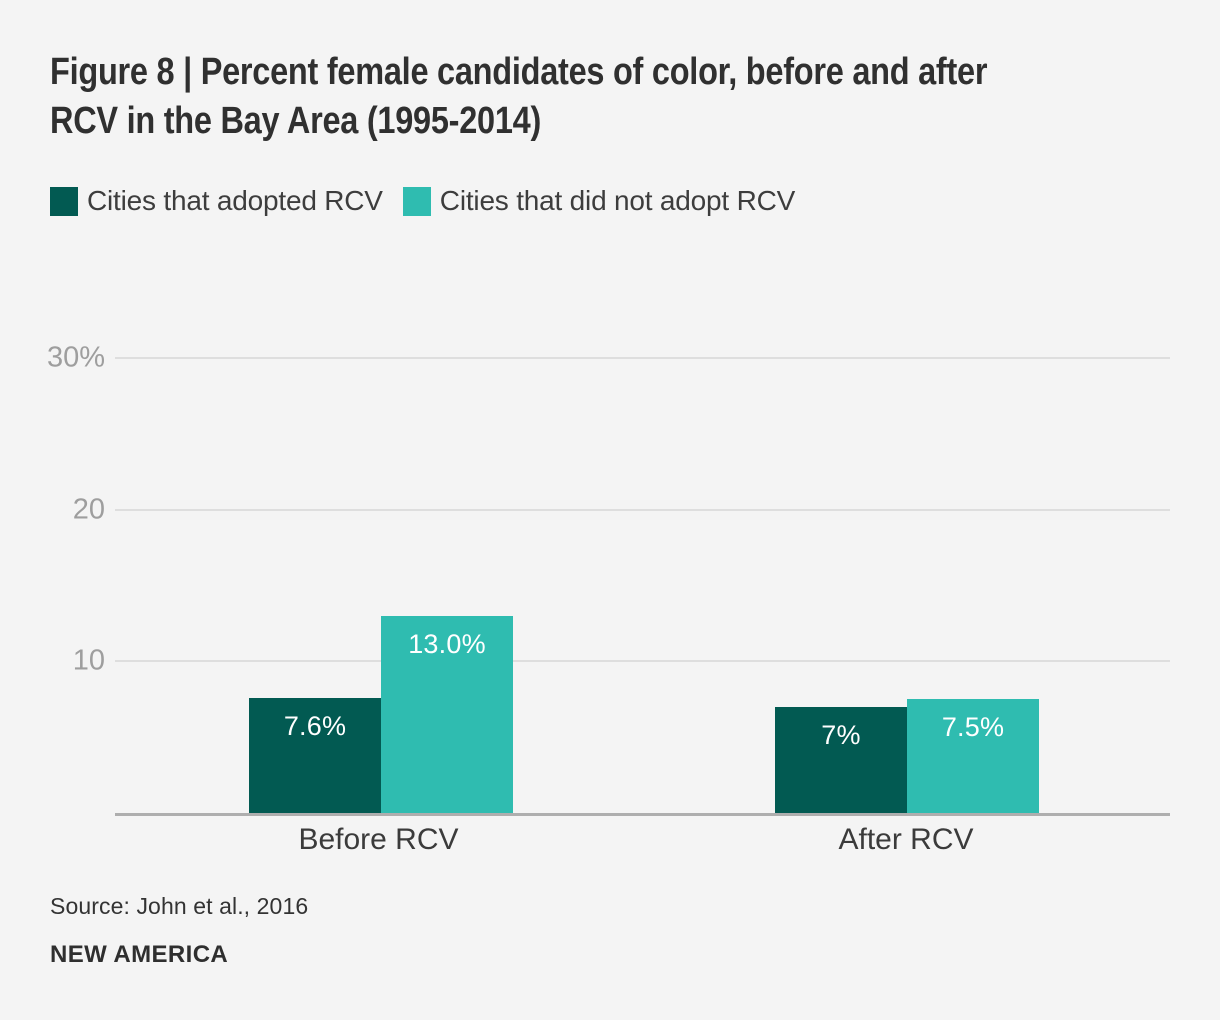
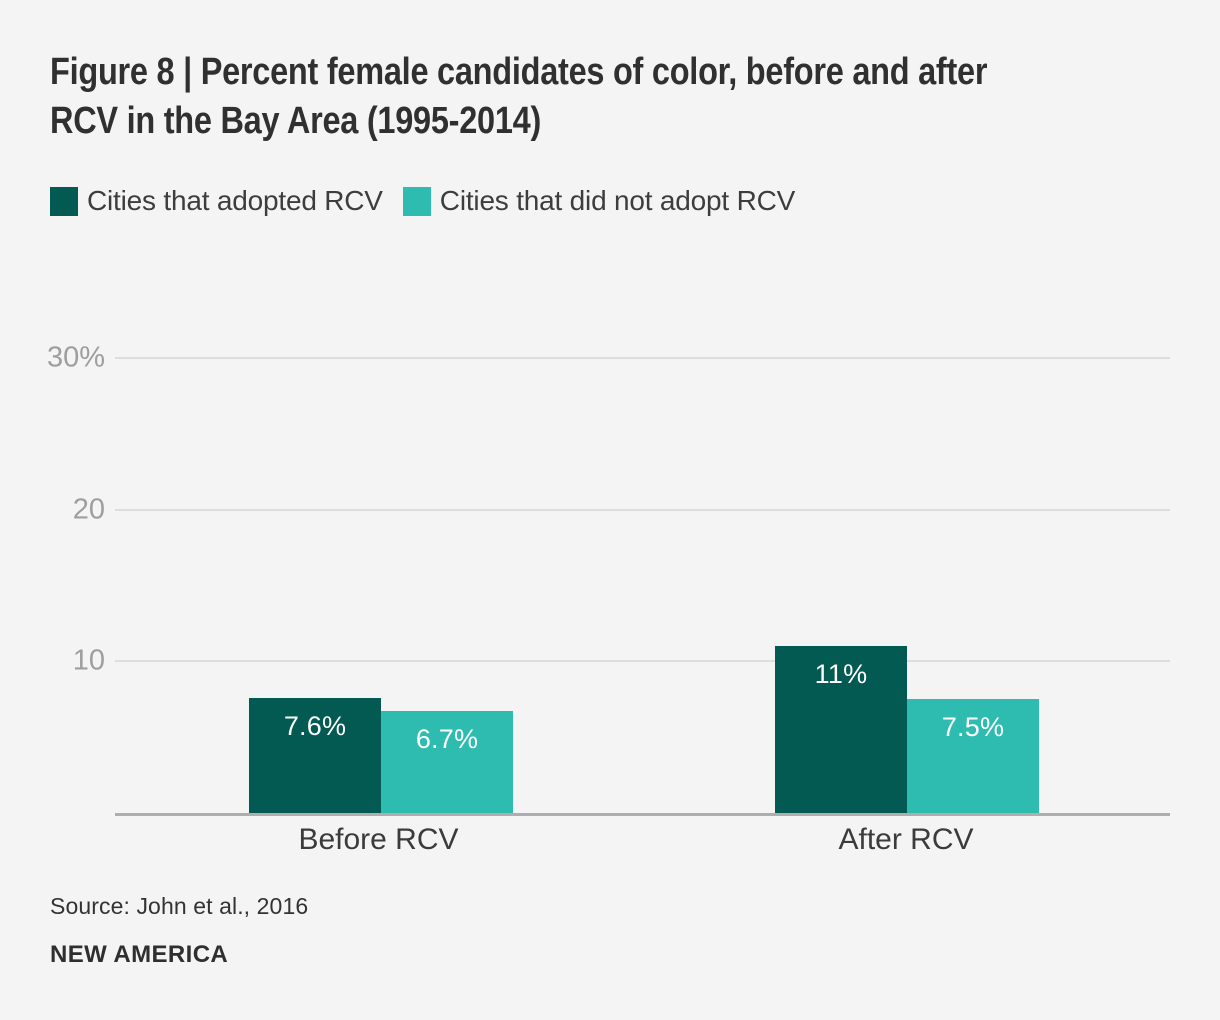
Cities that did not adopt RCV/Before RCV: 13.0% -> 6.7%
Cities that adopted RCV/After RCV: 7% -> 11%
